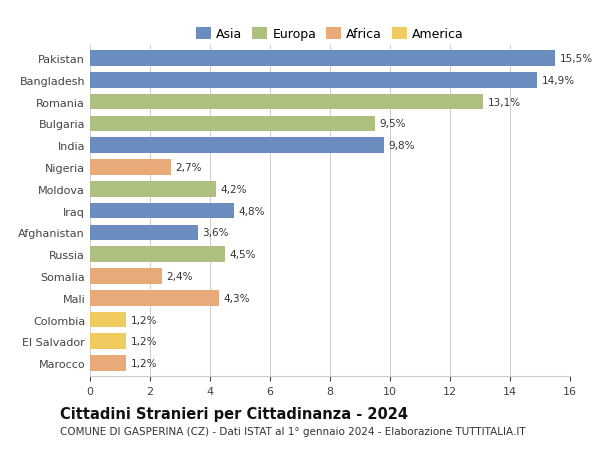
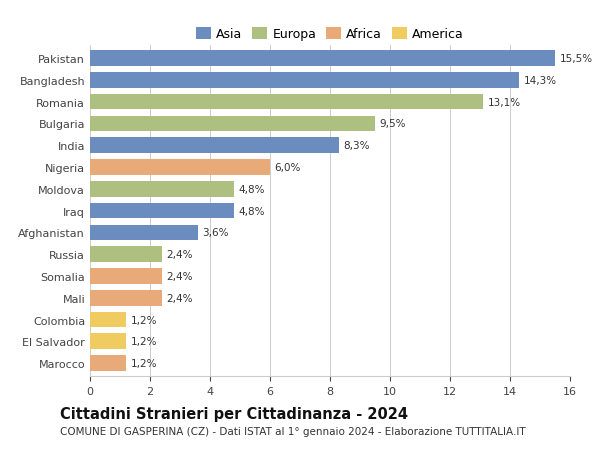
Bangladesh: 14,9% -> 14,3%
India: 9,8% -> 8,3%
Nigeria: 2,7% -> 6,0%
Moldova: 4,2% -> 4,8%
Russia: 4,5% -> 2,4%
Mali: 4,3% -> 2,4%
